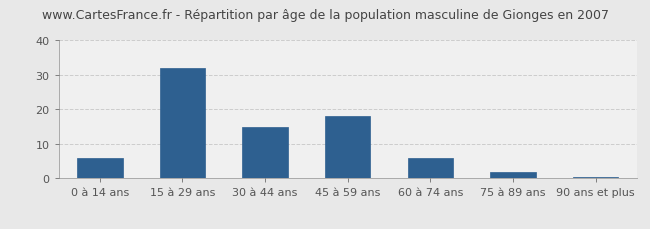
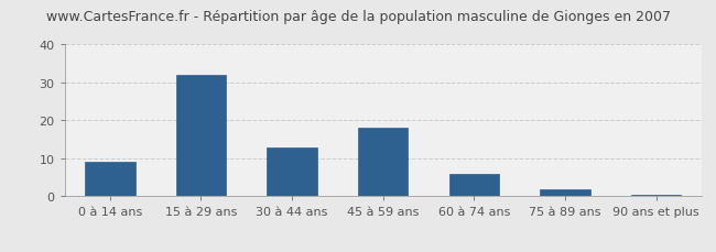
0 à 14 ans: 6.0 -> 9.0
30 à 44 ans: 15.0 -> 13.0
